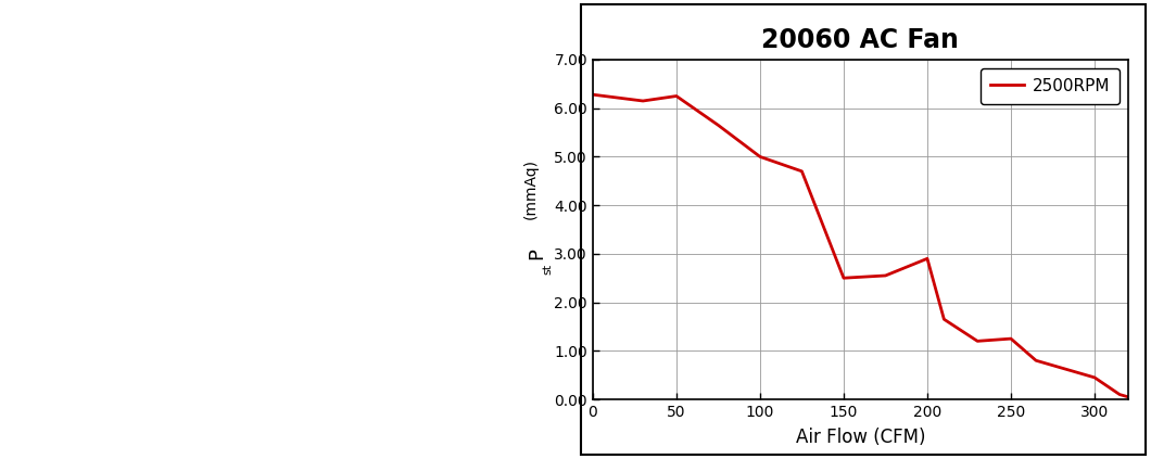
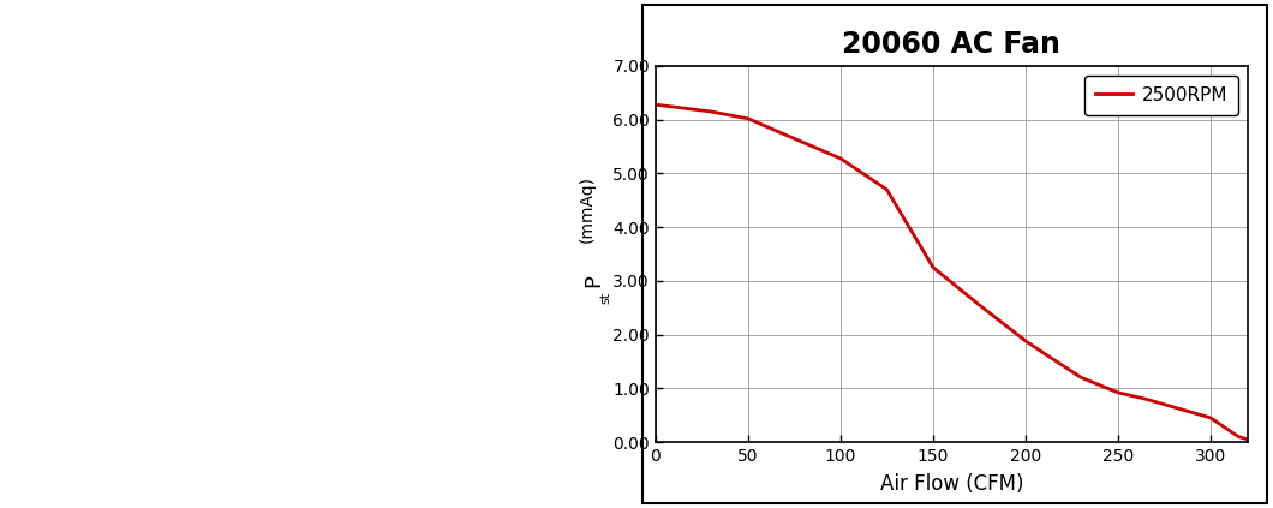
50: 6.25 -> 6.02
100: 5.00 -> 5.28
150: 2.50 -> 3.25
200: 2.90 -> 1.88
250: 1.25 -> 0.92
